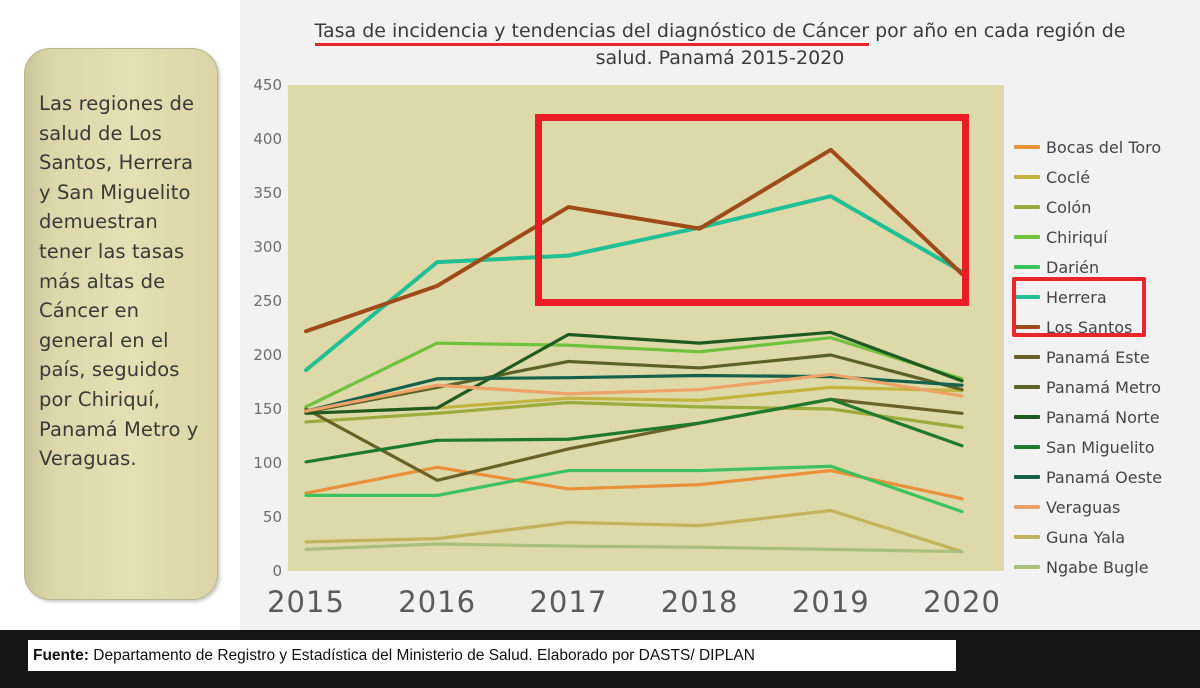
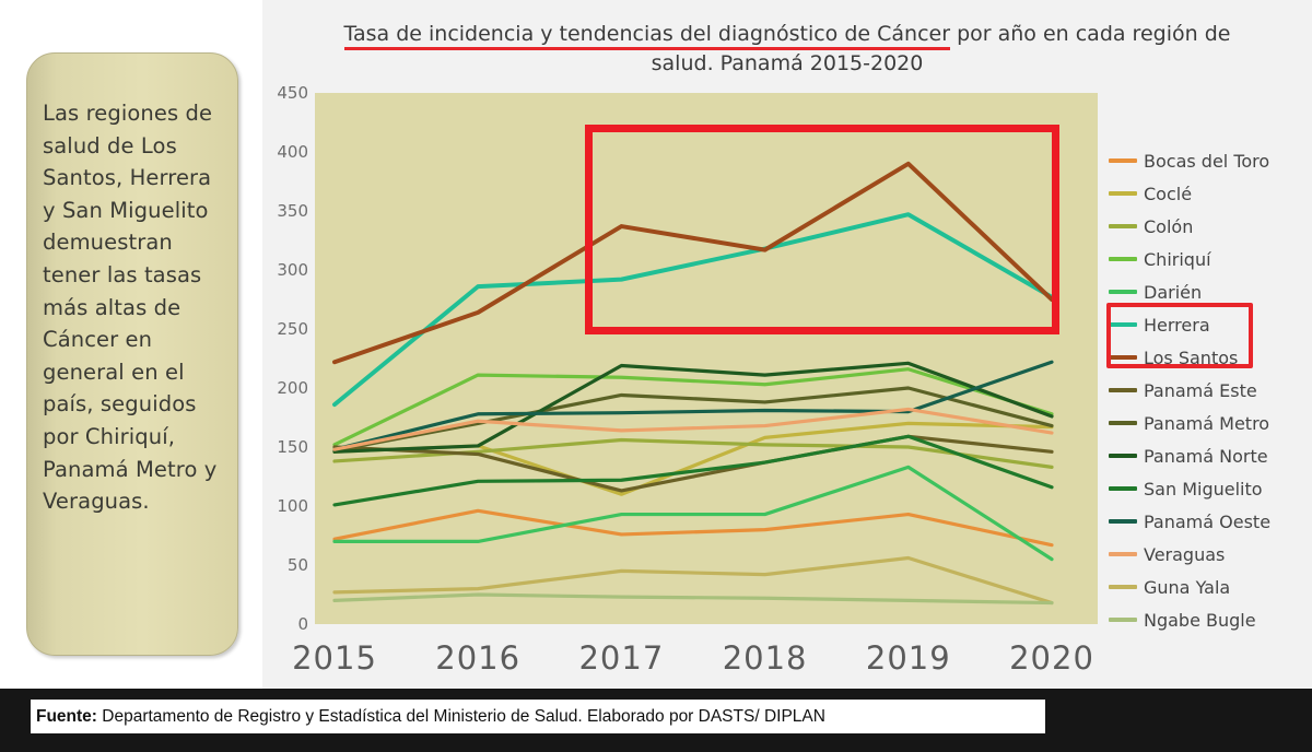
Panamá Este/2016: 84 -> 144
Coclé/2017: 160 -> 110
Darién/2019: 97 -> 133
Panamá Oeste/2020: 172 -> 222
